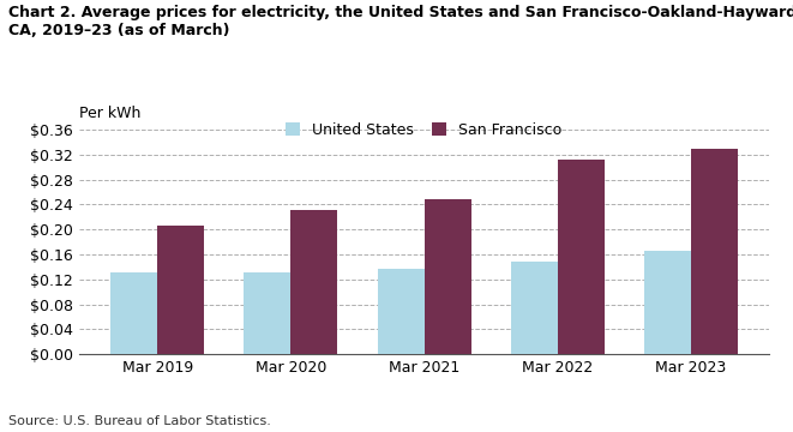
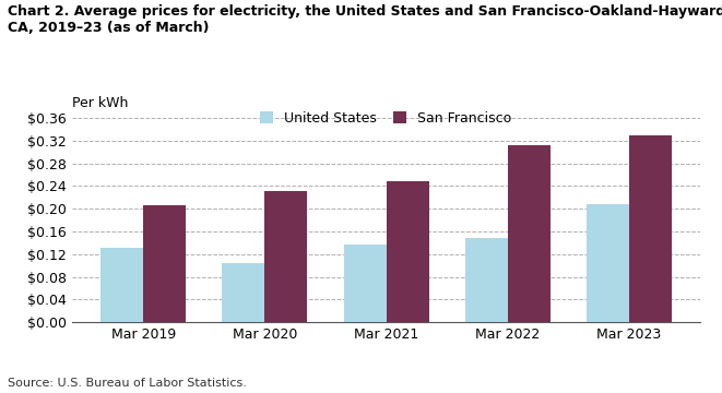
United States/Mar 2020: $0.132 -> $0.104
United States/Mar 2023: $0.166 -> $0.208
